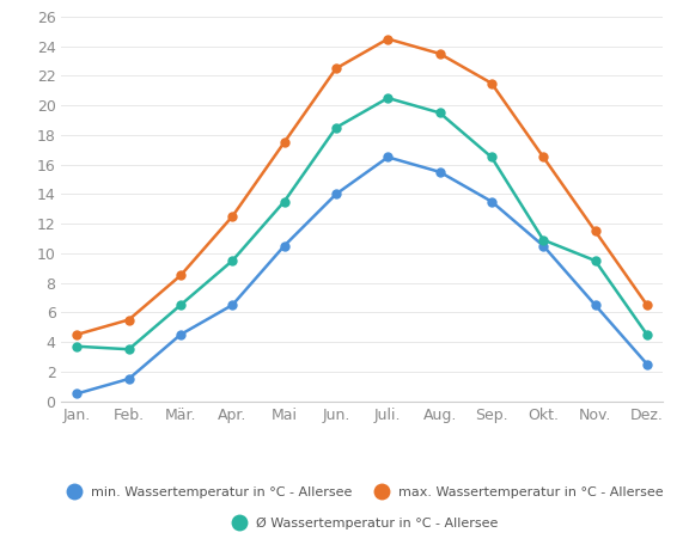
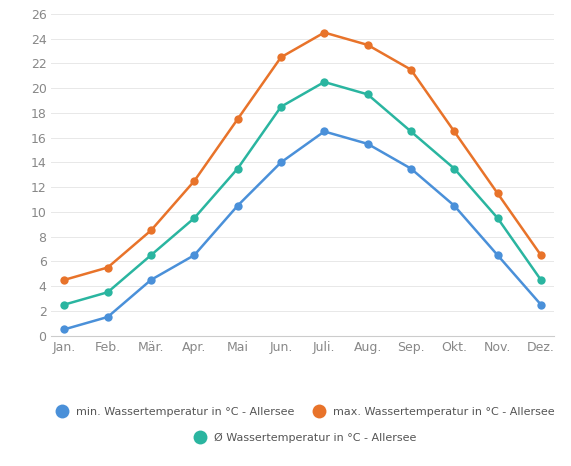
Ø Wassertemperatur in °C - Allersee/Jan.: 3.7 -> 2.5
Ø Wassertemperatur in °C - Allersee/Okt.: 10.9 -> 13.5
